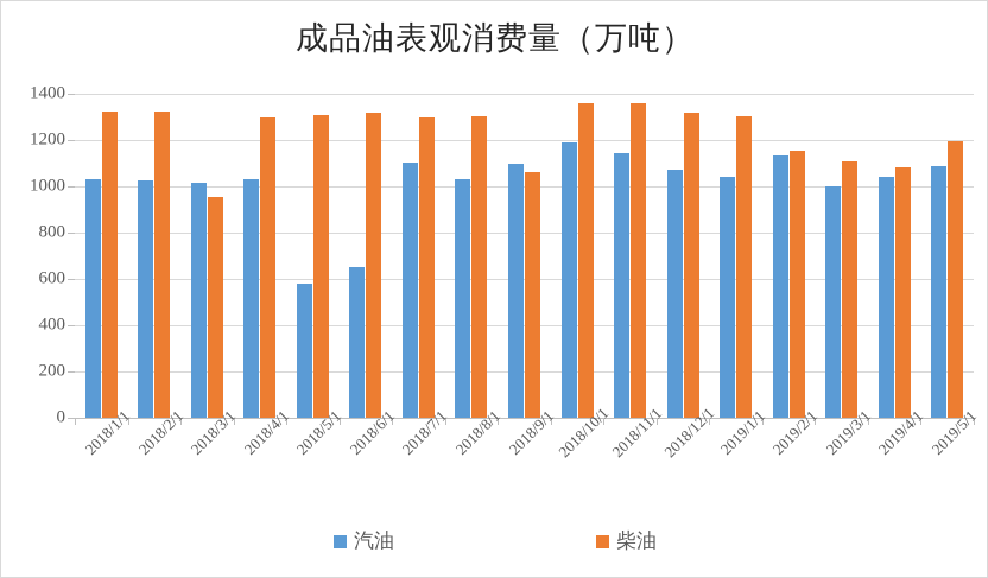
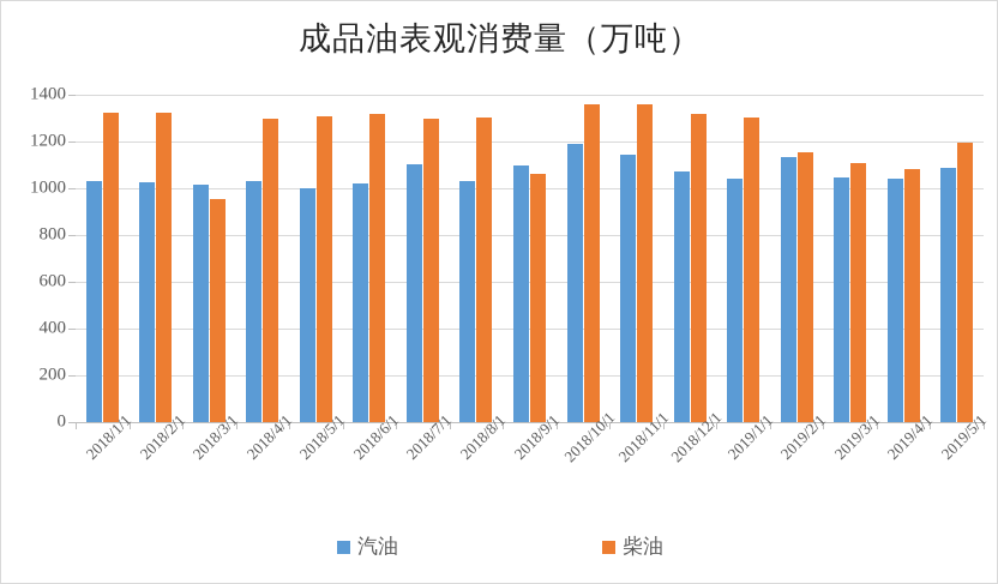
汽油/2018/5/1: 580 -> 1000
汽油/2018/6/1: 650 -> 1020
汽油/2019/3/1: 1000 -> 1050
